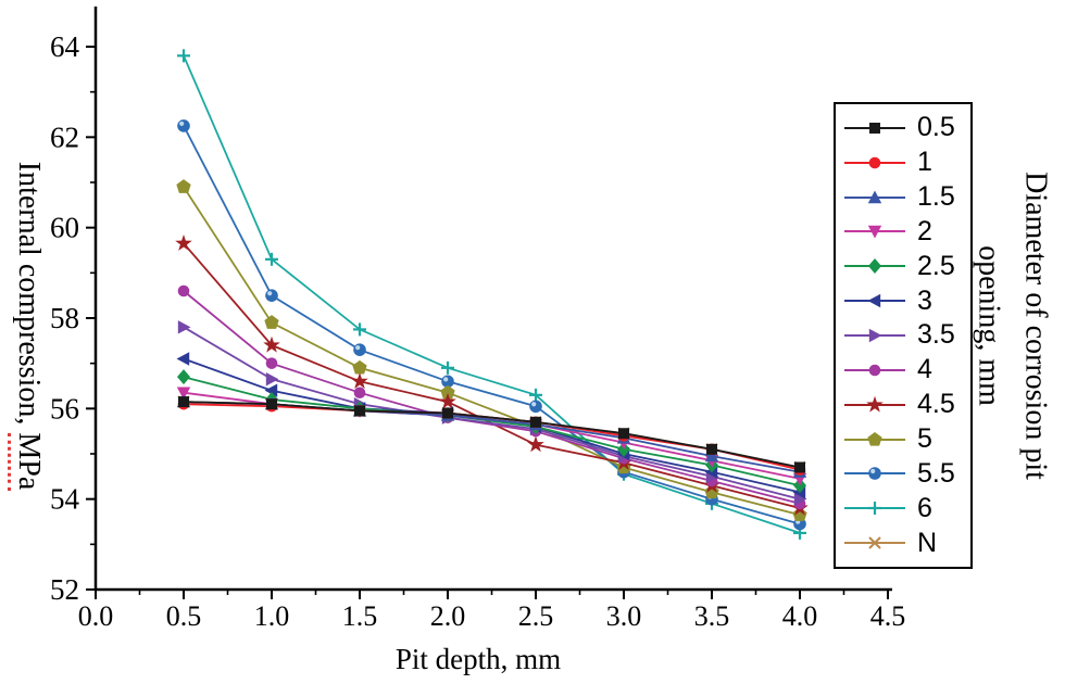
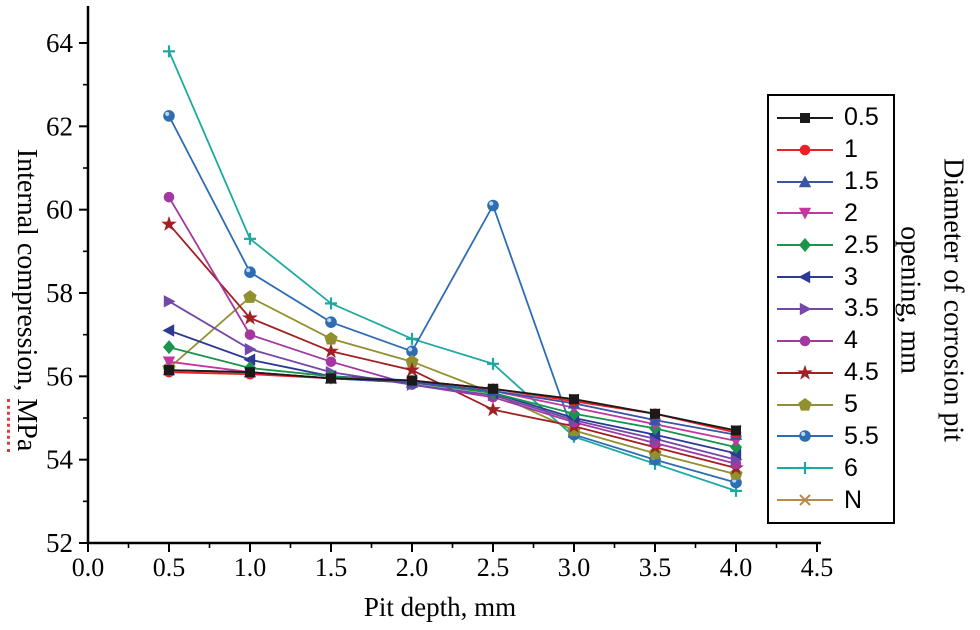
4/0.5: 58,6 -> 60,3
5/0.5: 60,9 -> 56,2
5.5/2.5: 56,0 -> 60,1
